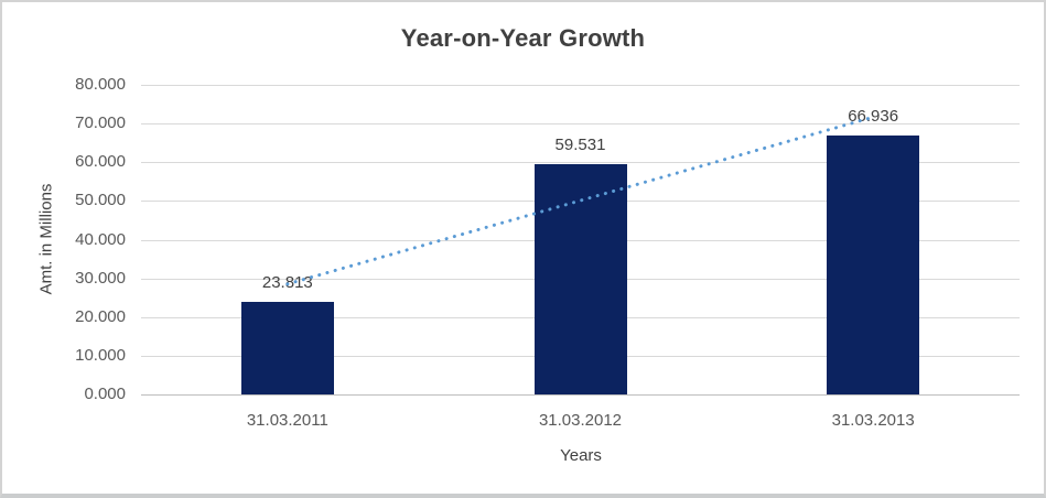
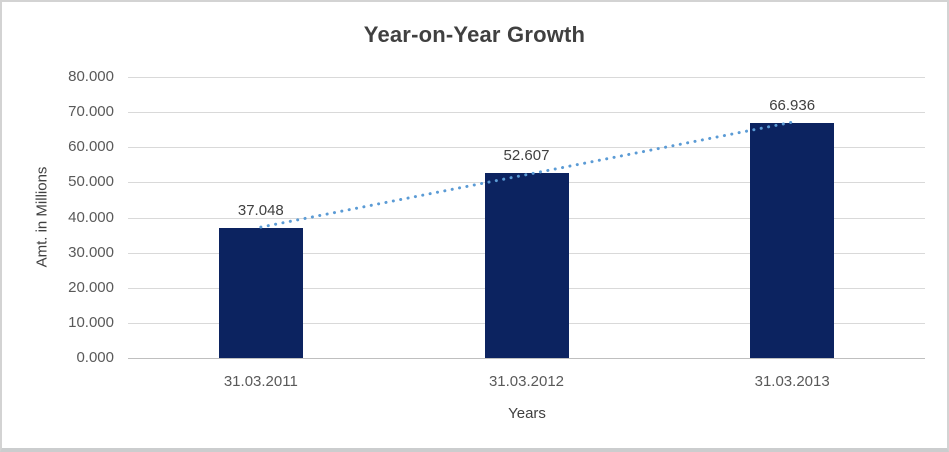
31.03.2011: 23.813 -> 37.048
31.03.2012: 59.531 -> 52.607
